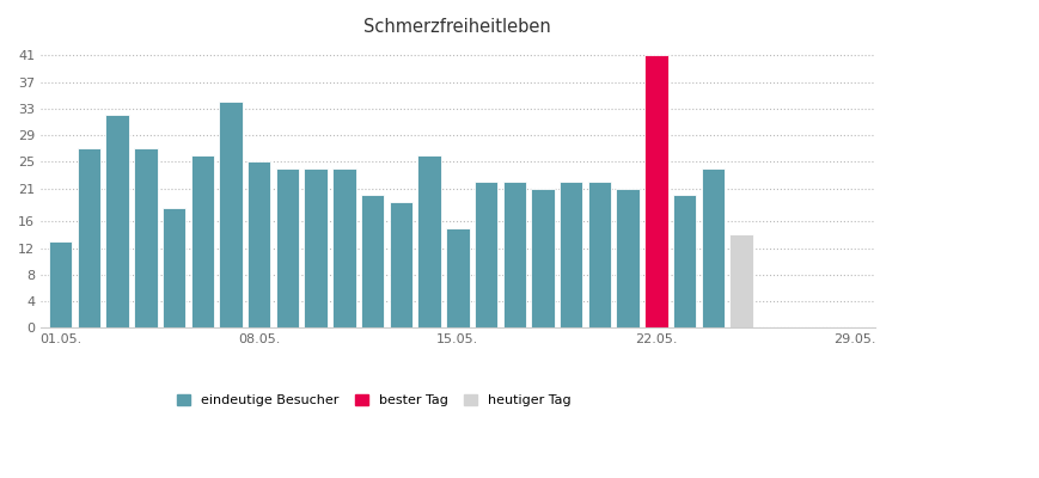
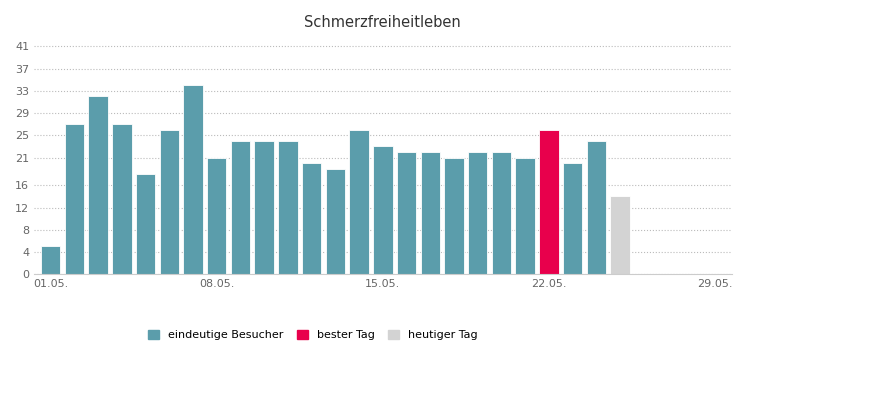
01.05.: 13 -> 5
08.05.: 25 -> 21
15.05.: 15 -> 23
22.05.: 41 -> 26
